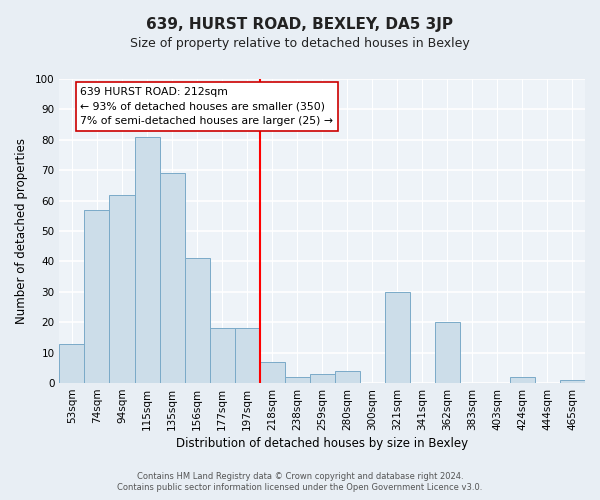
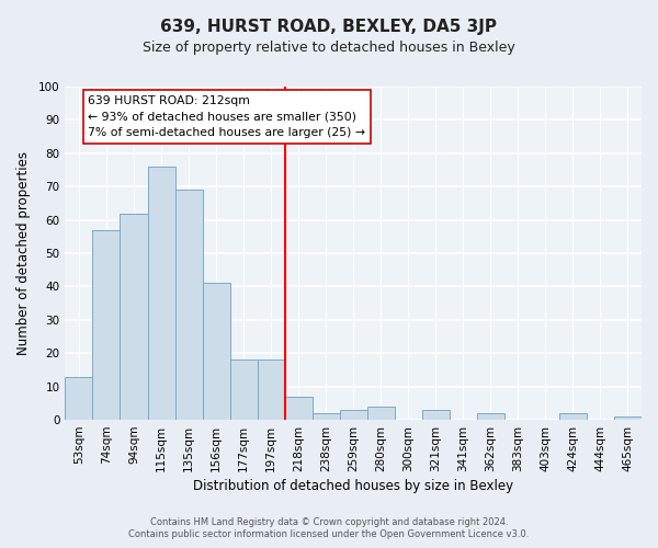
115sqm: 81 -> 76
321sqm: 30 -> 3
362sqm: 20 -> 2
